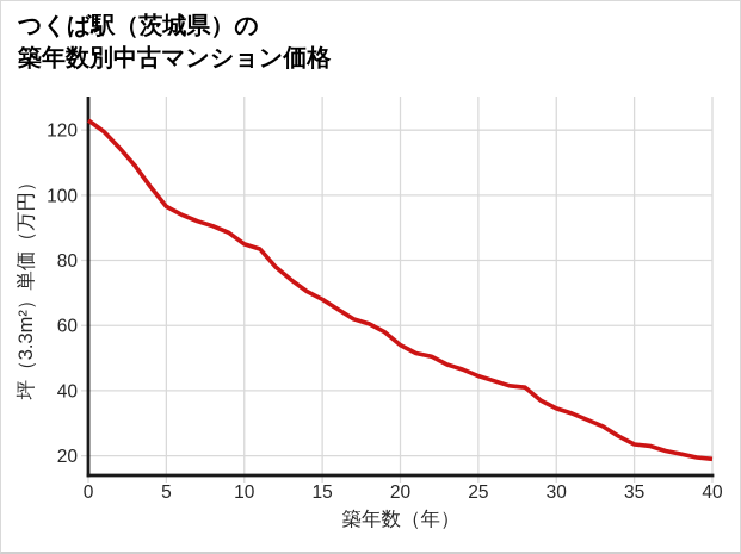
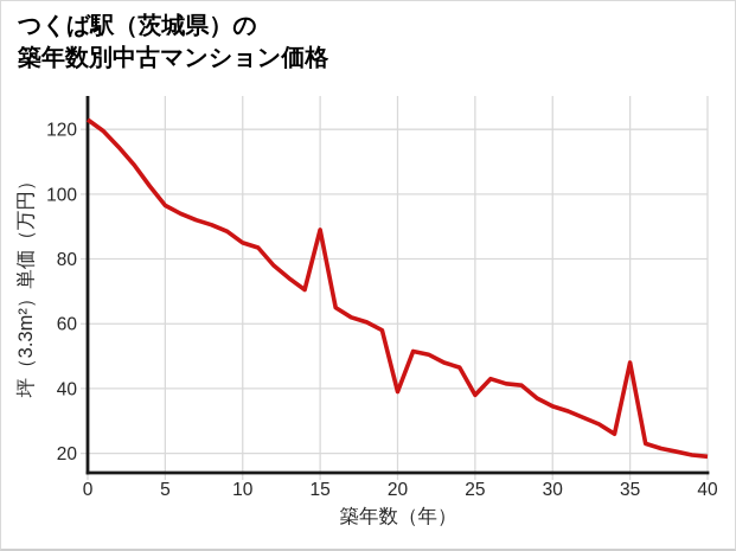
15: 68 -> 89
20: 54 -> 39
25: 44 -> 38
35: 24 -> 48
